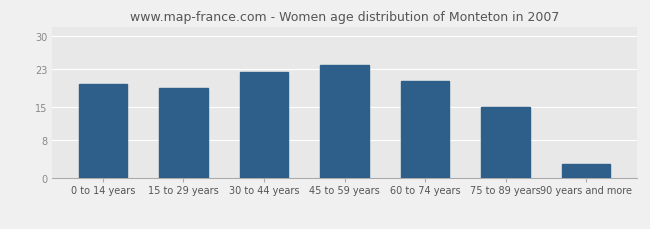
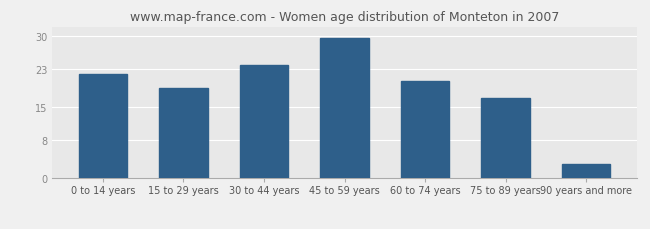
0 to 14 years: 20.0 -> 22.0
30 to 44 years: 22.5 -> 24.0
45 to 59 years: 24.0 -> 29.5
75 to 89 years: 15.0 -> 17.0
